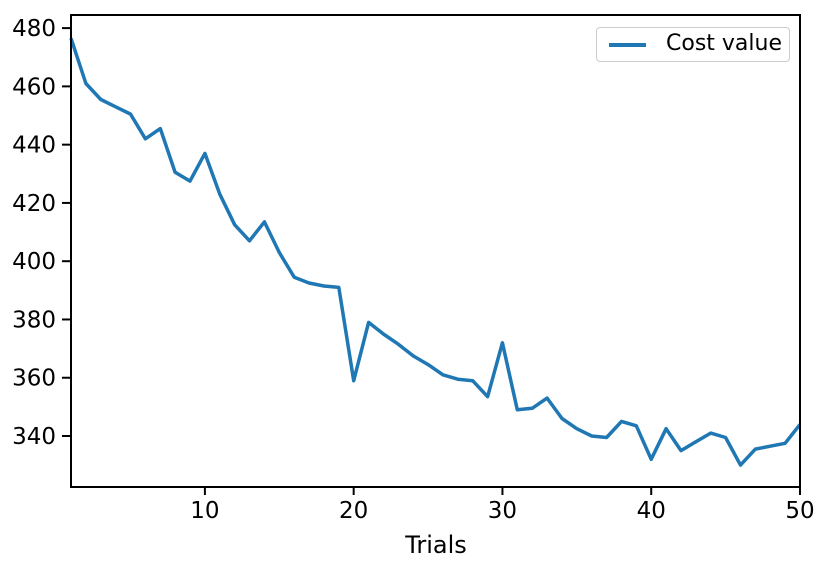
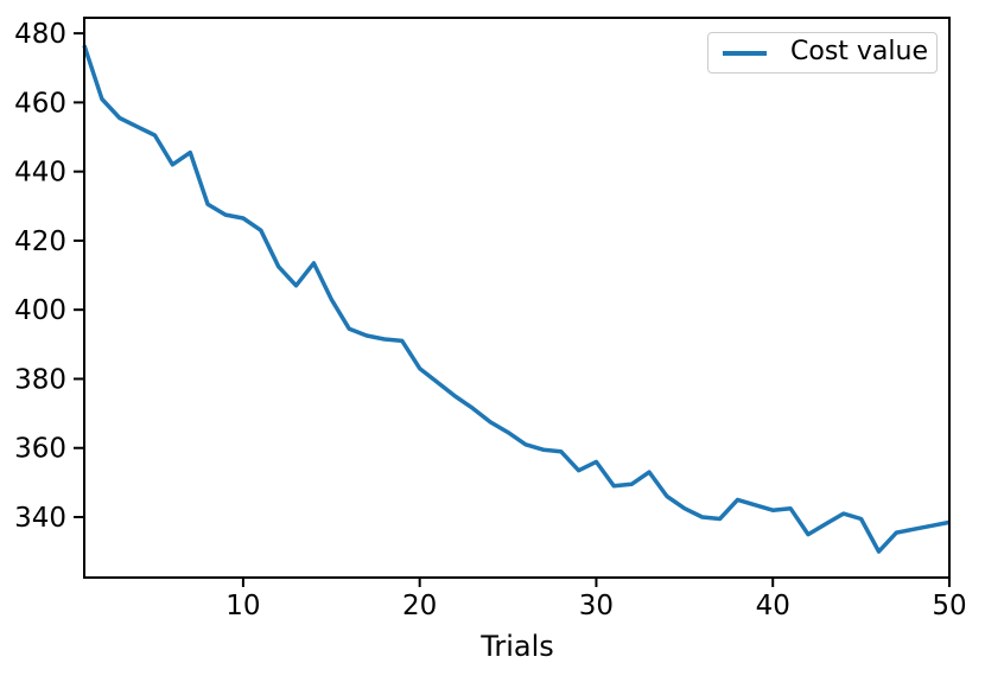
10: 437 -> 426
20: 359 -> 383
30: 372 -> 356
40: 332 -> 342
50: 344 -> 338
